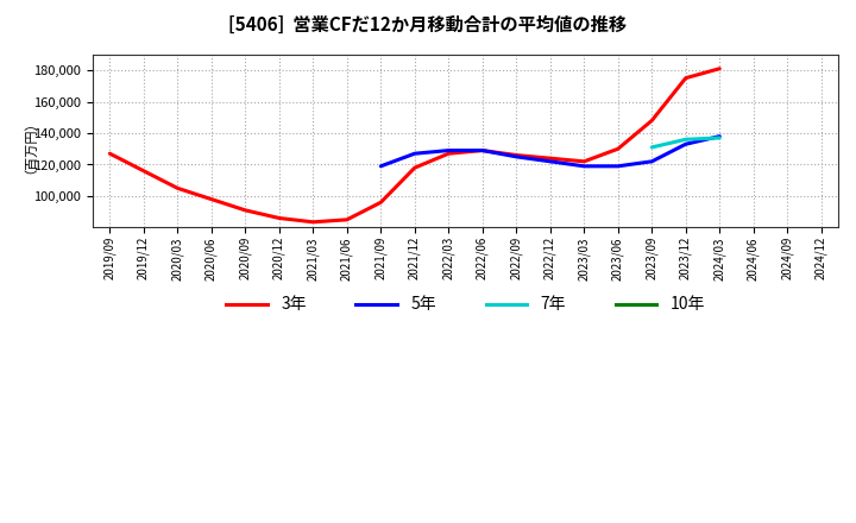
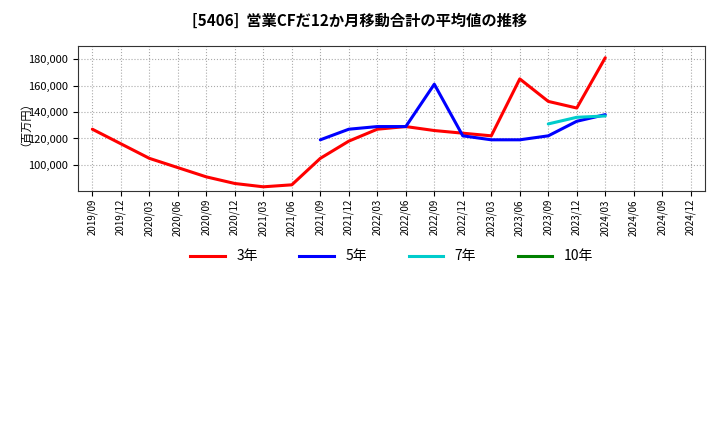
3年/2021/09: 96,000 -> 105,000
5年/2022/09: 125,000 -> 161,000
3年/2023/06: 130,000 -> 165,000
3年/2023/12: 175,000 -> 143,000
